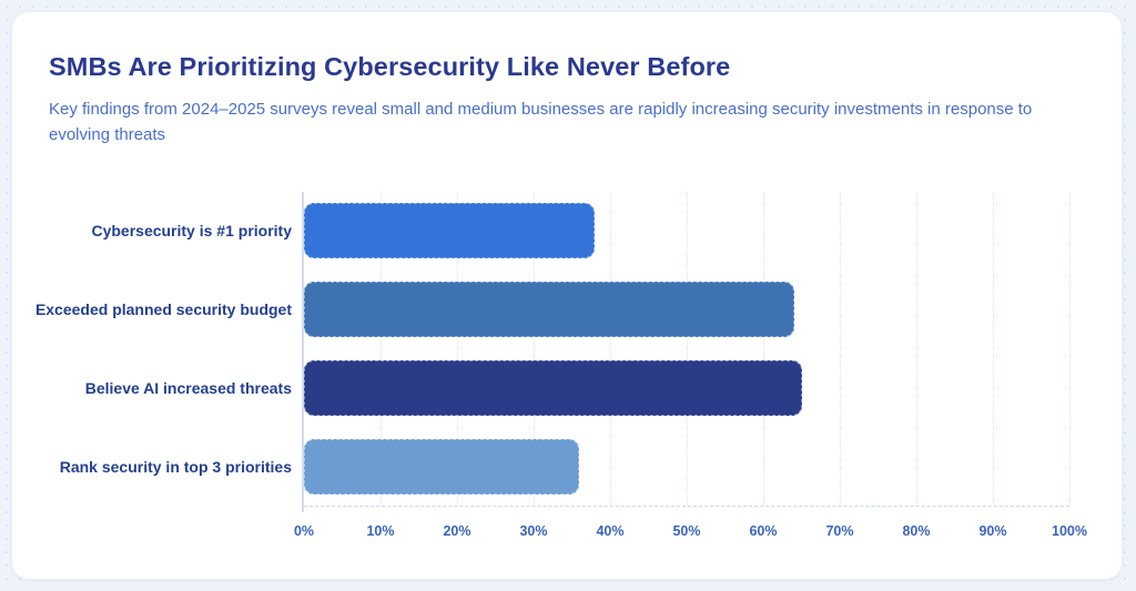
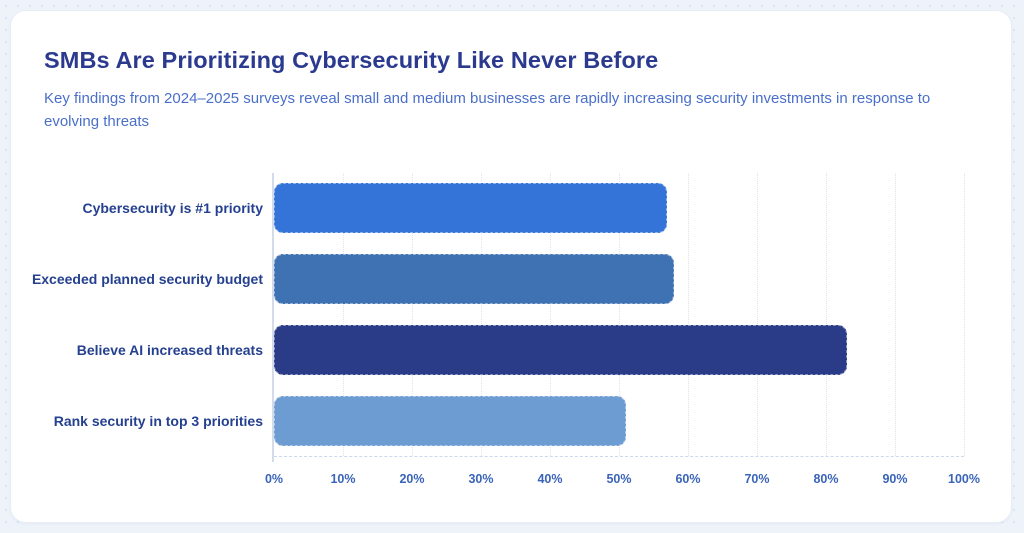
Cybersecurity is #1 priority: 38% -> 57%
Exceeded planned security budget: 64% -> 58%
Believe AI increased threats: 65% -> 83%
Rank security in top 3 priorities: 36% -> 51%
